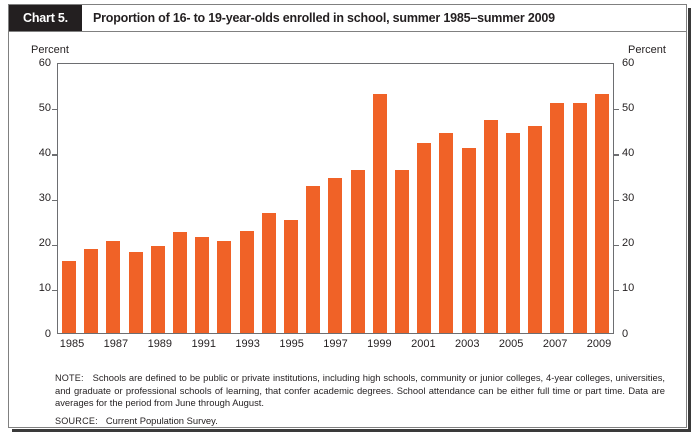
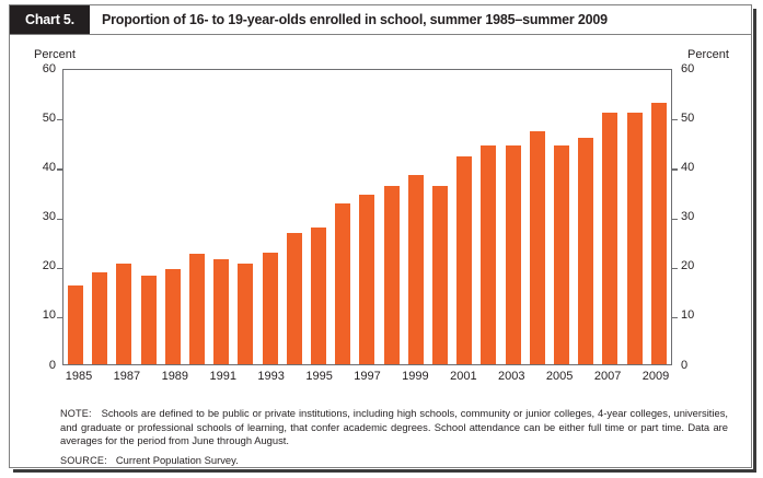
1995: 25 -> 28
1999: 53 -> 38
2003: 41 -> 44
